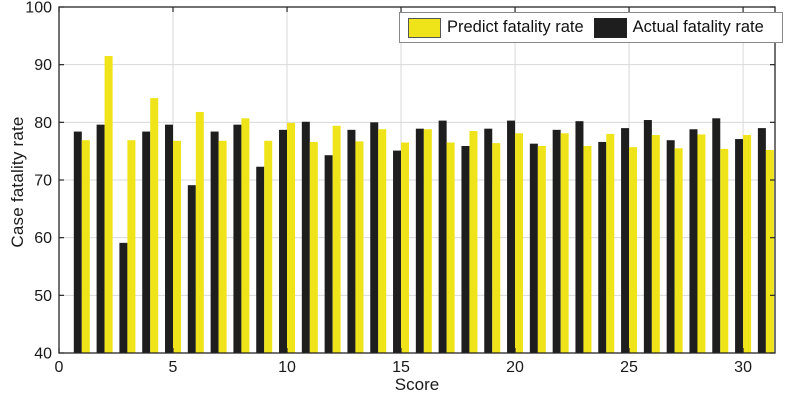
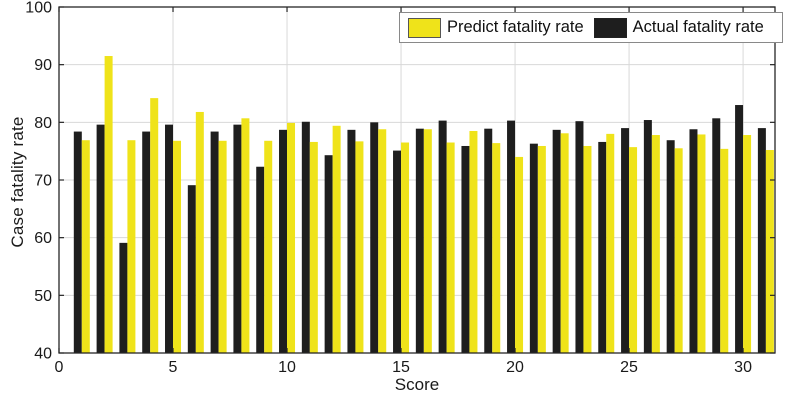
Predict fatality rate/20: 78 -> 74
Actual fatality rate/30: 77 -> 83
